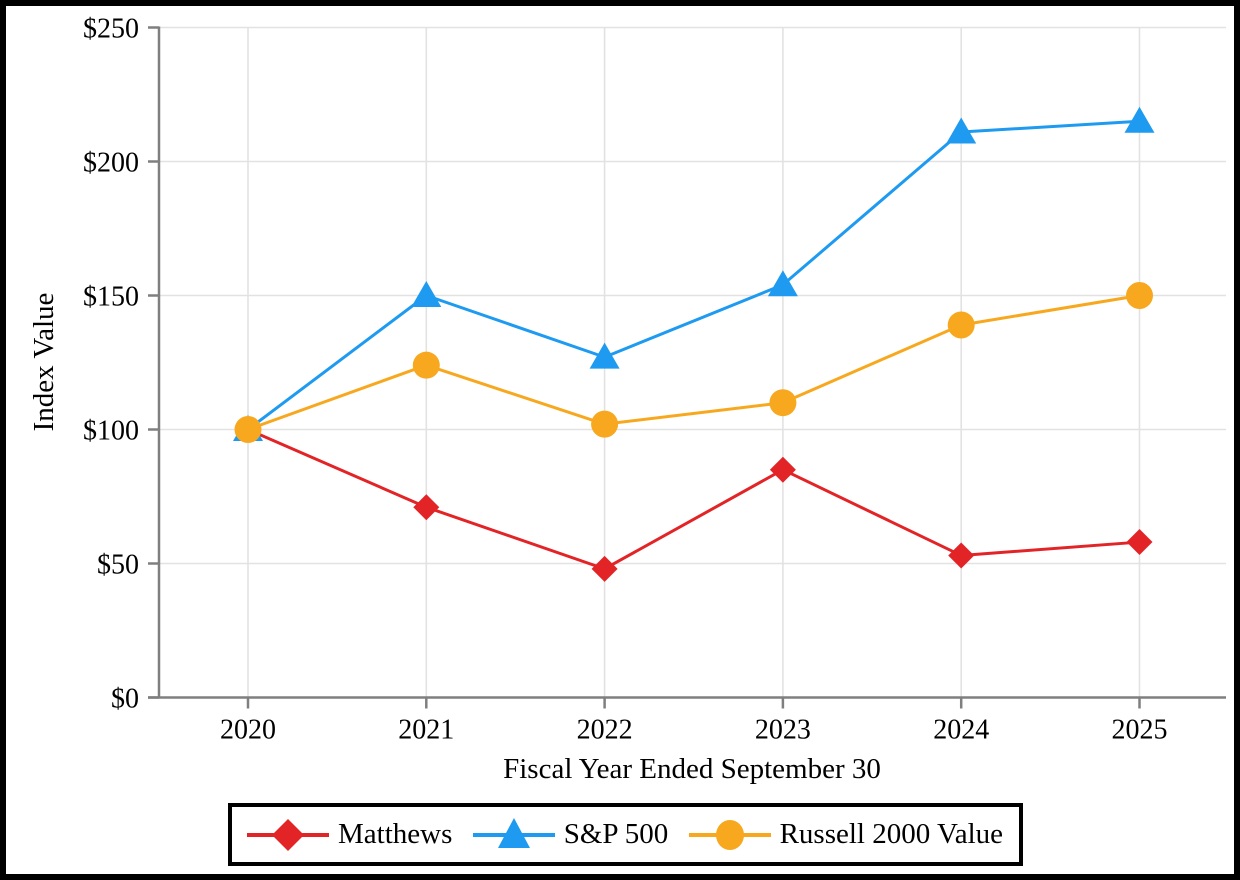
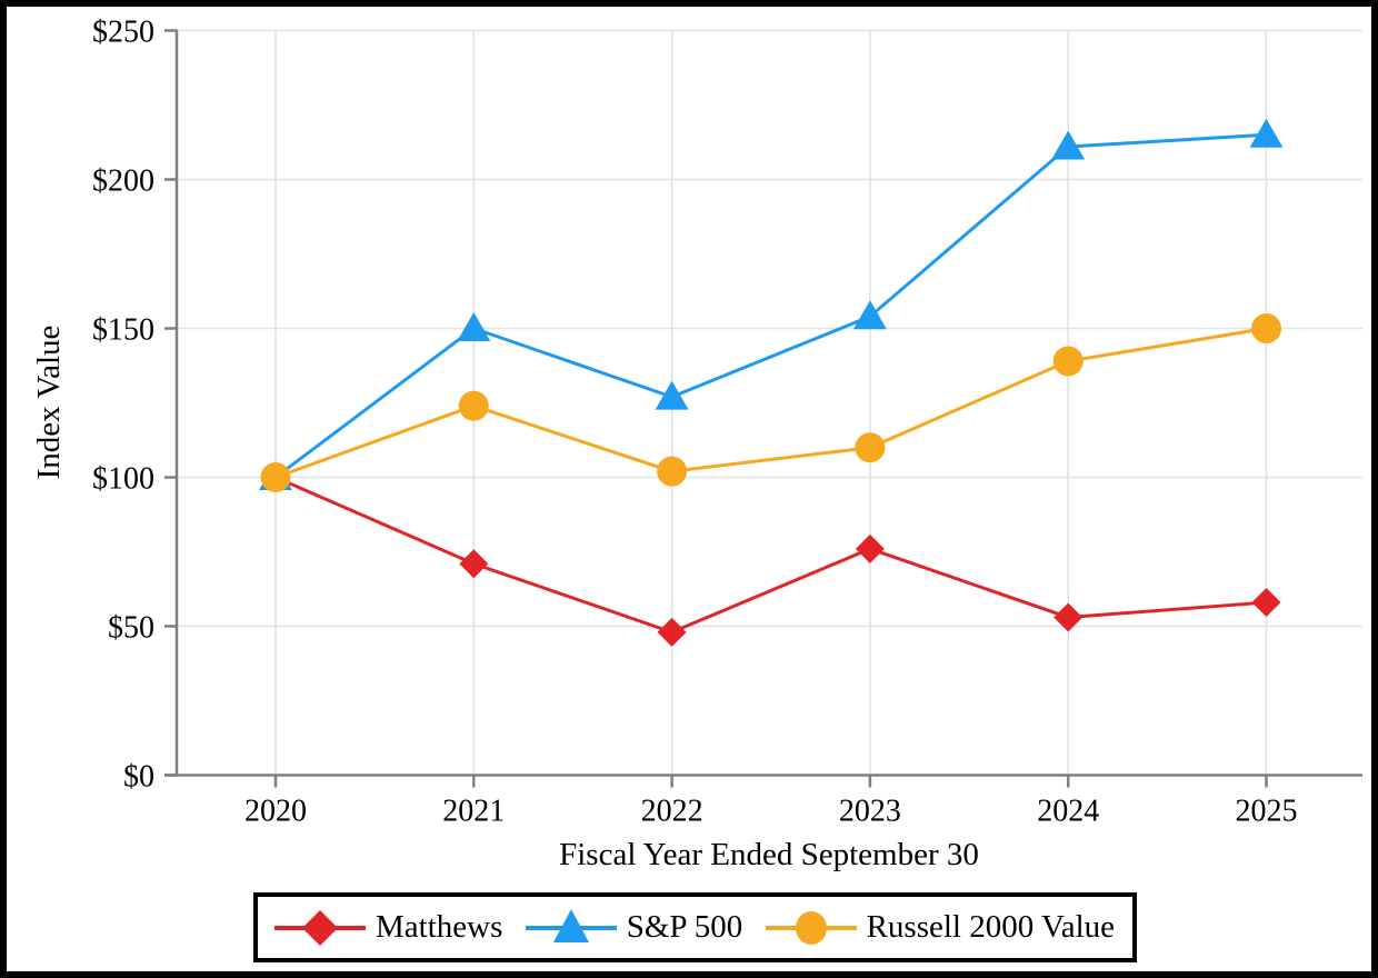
Matthews/2023: $85 -> $76
